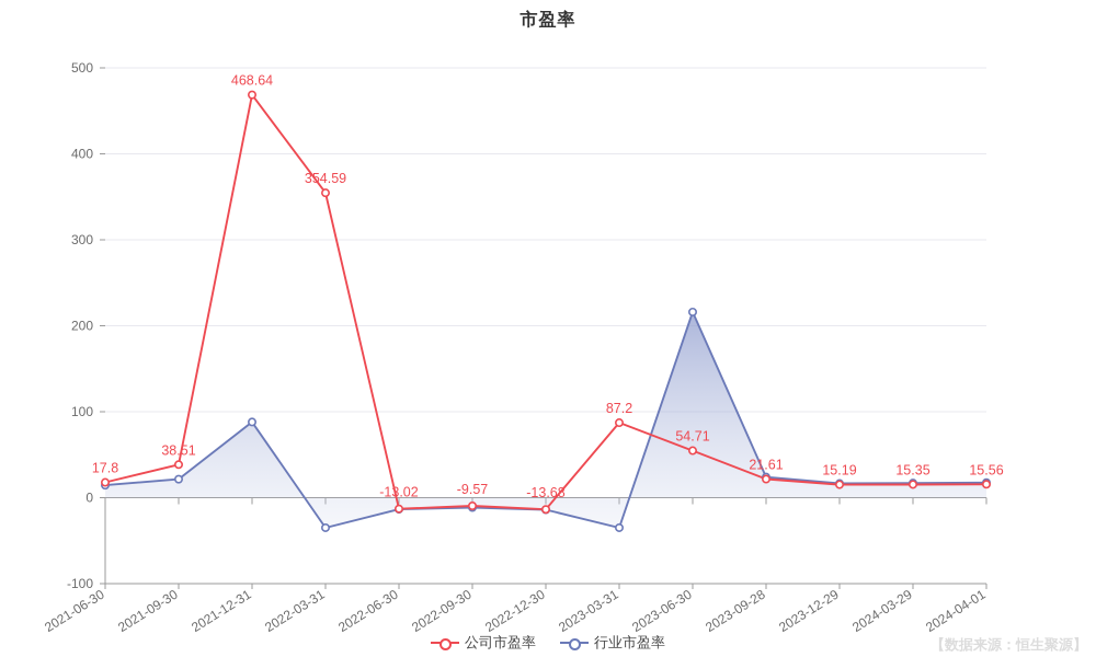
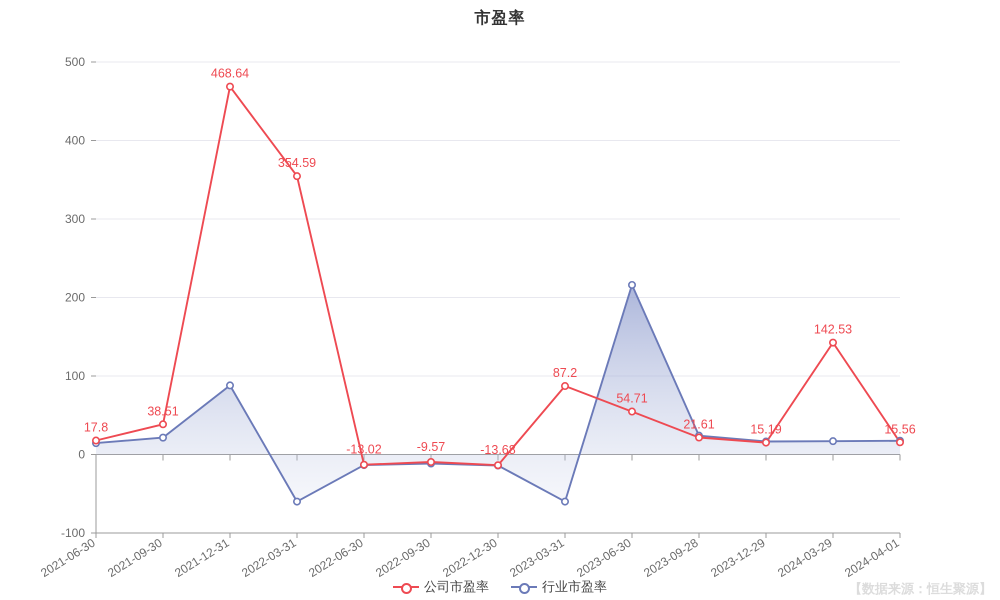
行业市盈率/2022-03-31: -40 -> -60
行业市盈率/2023-03-31: -40 -> -60
公司市盈率/2024-03-29: 15.35 -> 142.53
